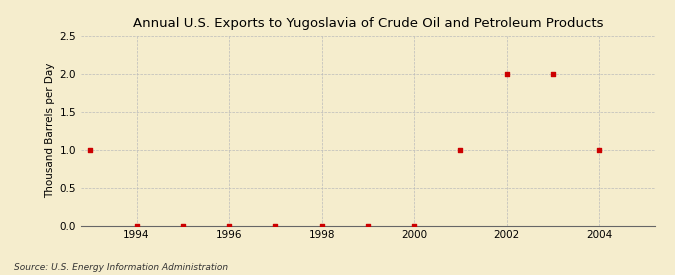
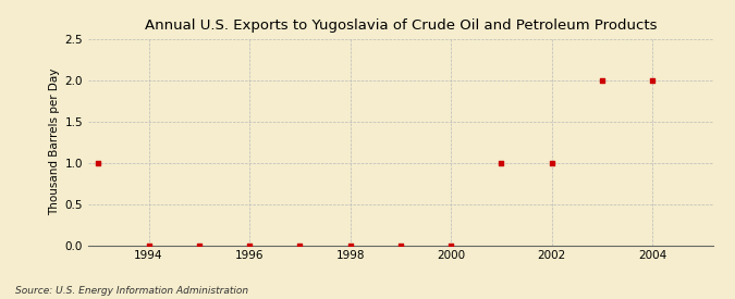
2002: 2 -> 1
2004: 1 -> 2
